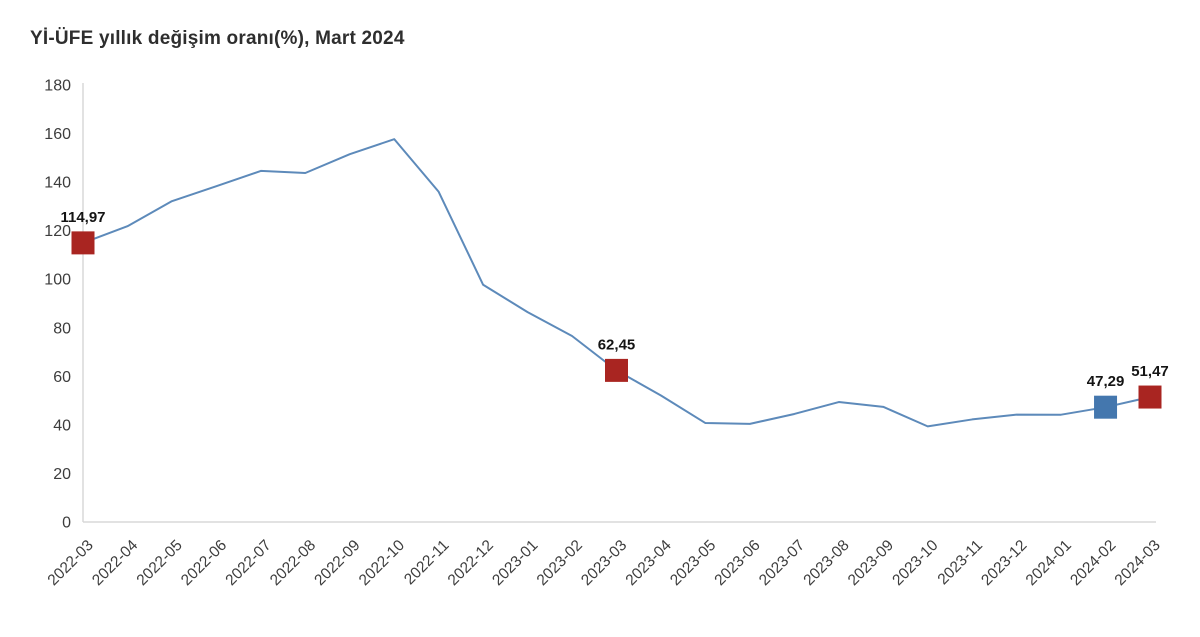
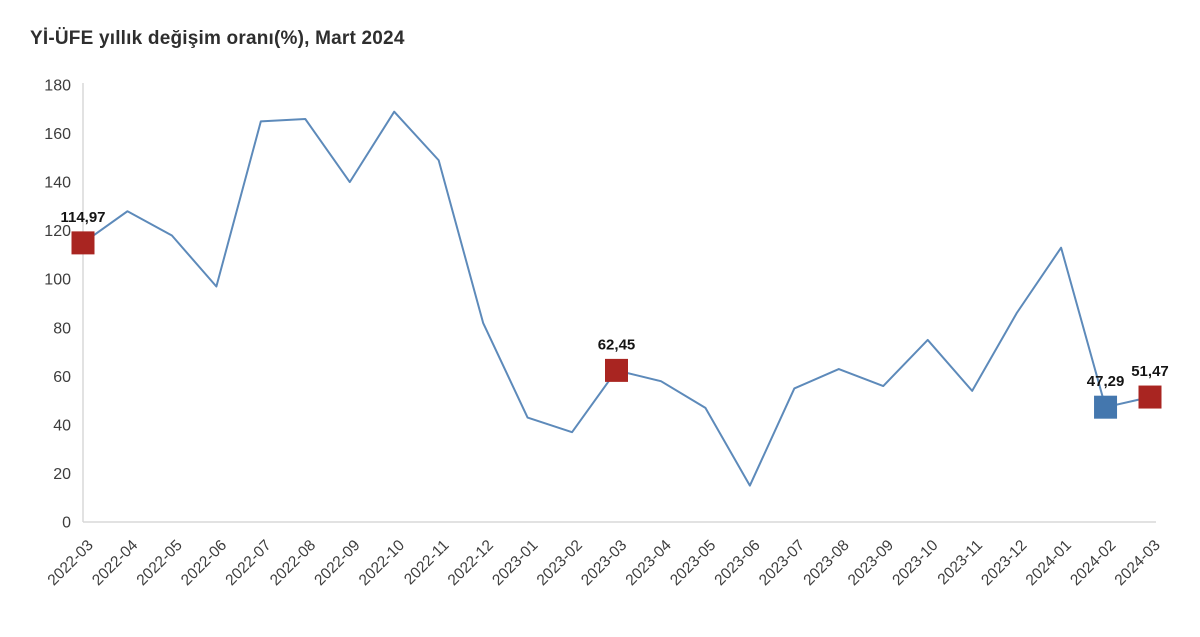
2022-04: 122 -> 128
2022-05: 132 -> 118
2022-06: 138 -> 97
2022-07: 145 -> 165
2022-08: 144 -> 166
2022-09: 152 -> 140
2022-10: 158 -> 169
2022-11: 136 -> 149
2022-12: 98 -> 82
2023-01: 86 -> 43
2023-02: 77 -> 37
2023-04: 52 -> 58
2023-05: 41 -> 47
2023-06: 40 -> 15
2023-07: 44 -> 55
2023-08: 49 -> 63
2023-09: 47 -> 56
2023-10: 39 -> 75
2023-11: 42 -> 54
2023-12: 44 -> 86
2024-01: 44 -> 113
